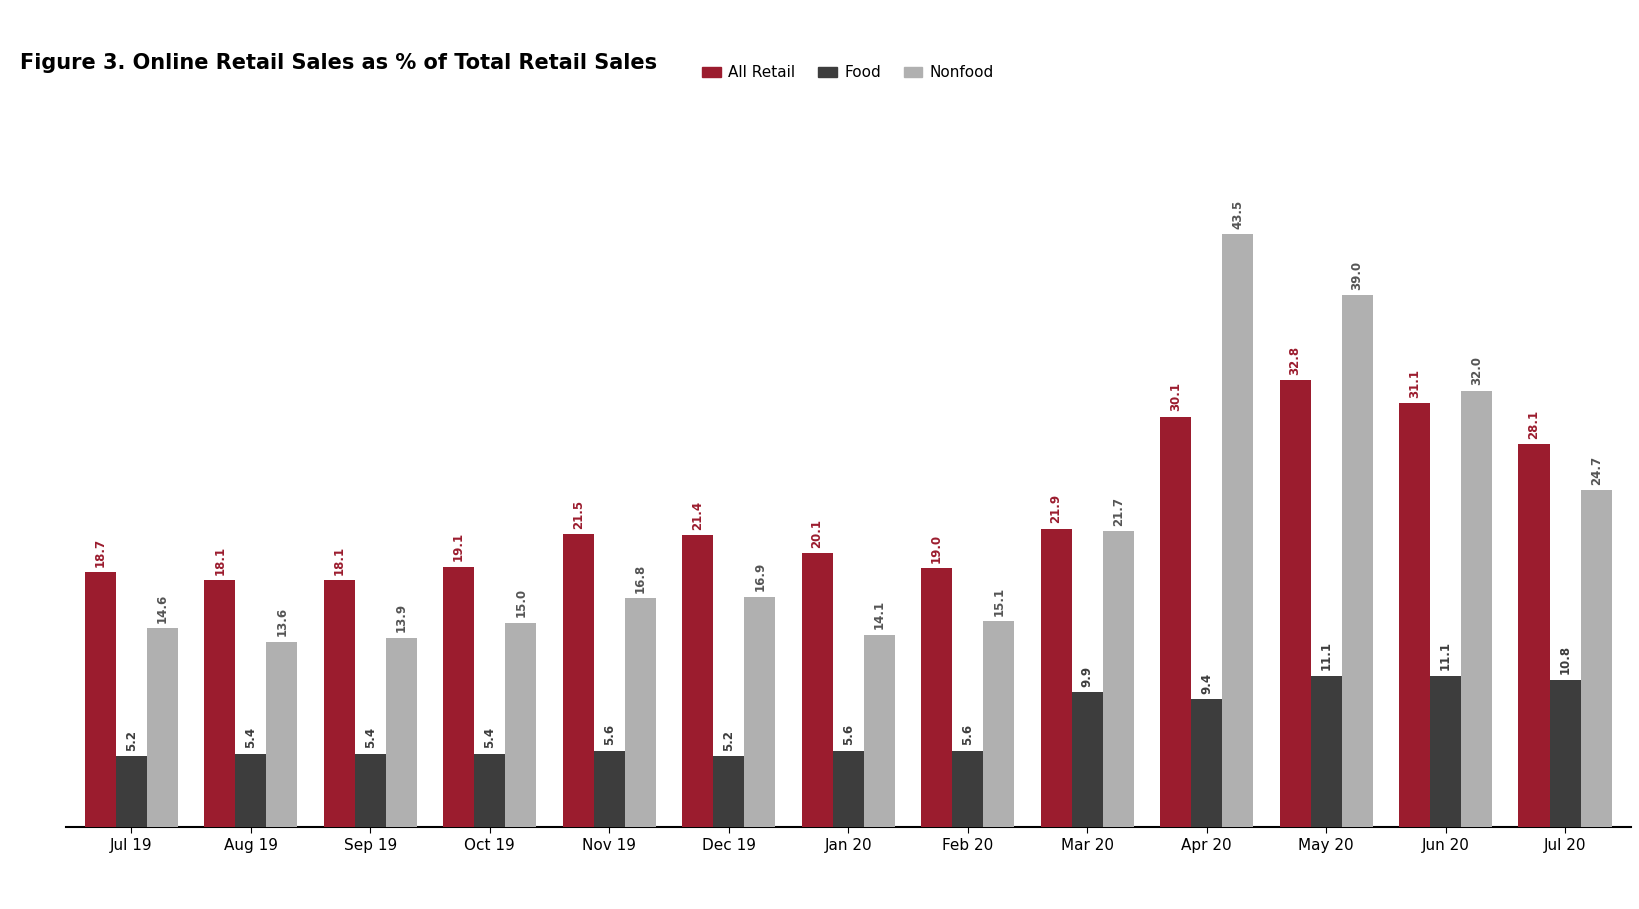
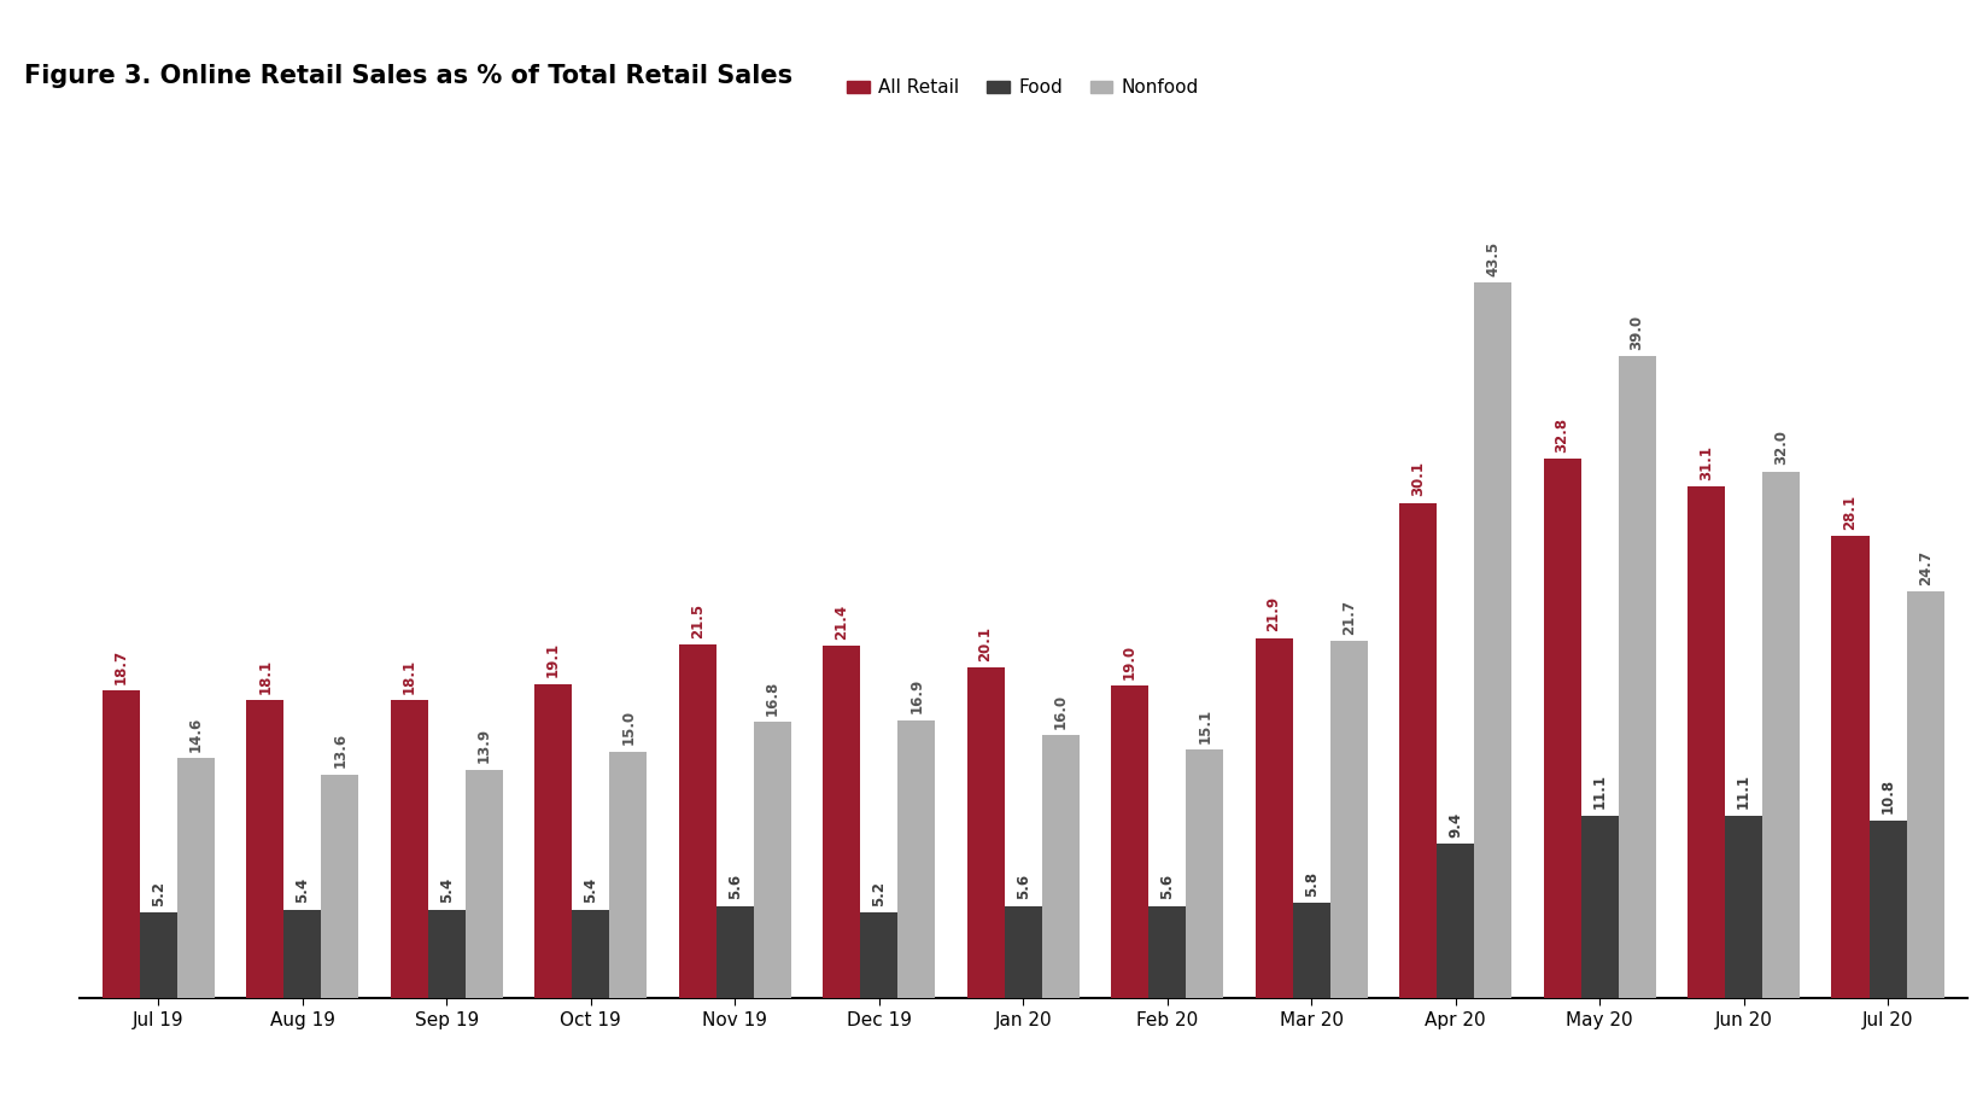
Nonfood/Jan 20: 14.1 -> 16.0
Food/Mar 20: 9.9 -> 5.8
